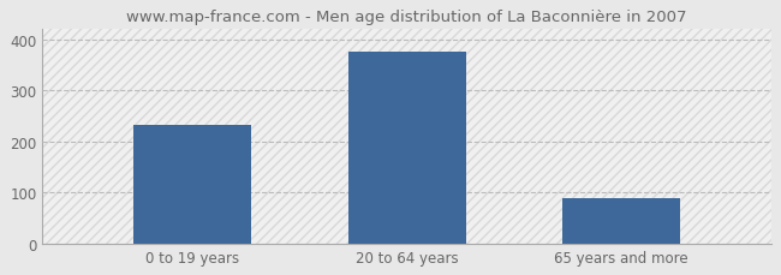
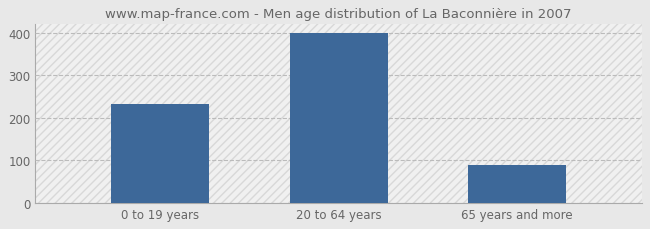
20 to 64 years: 375 -> 400
